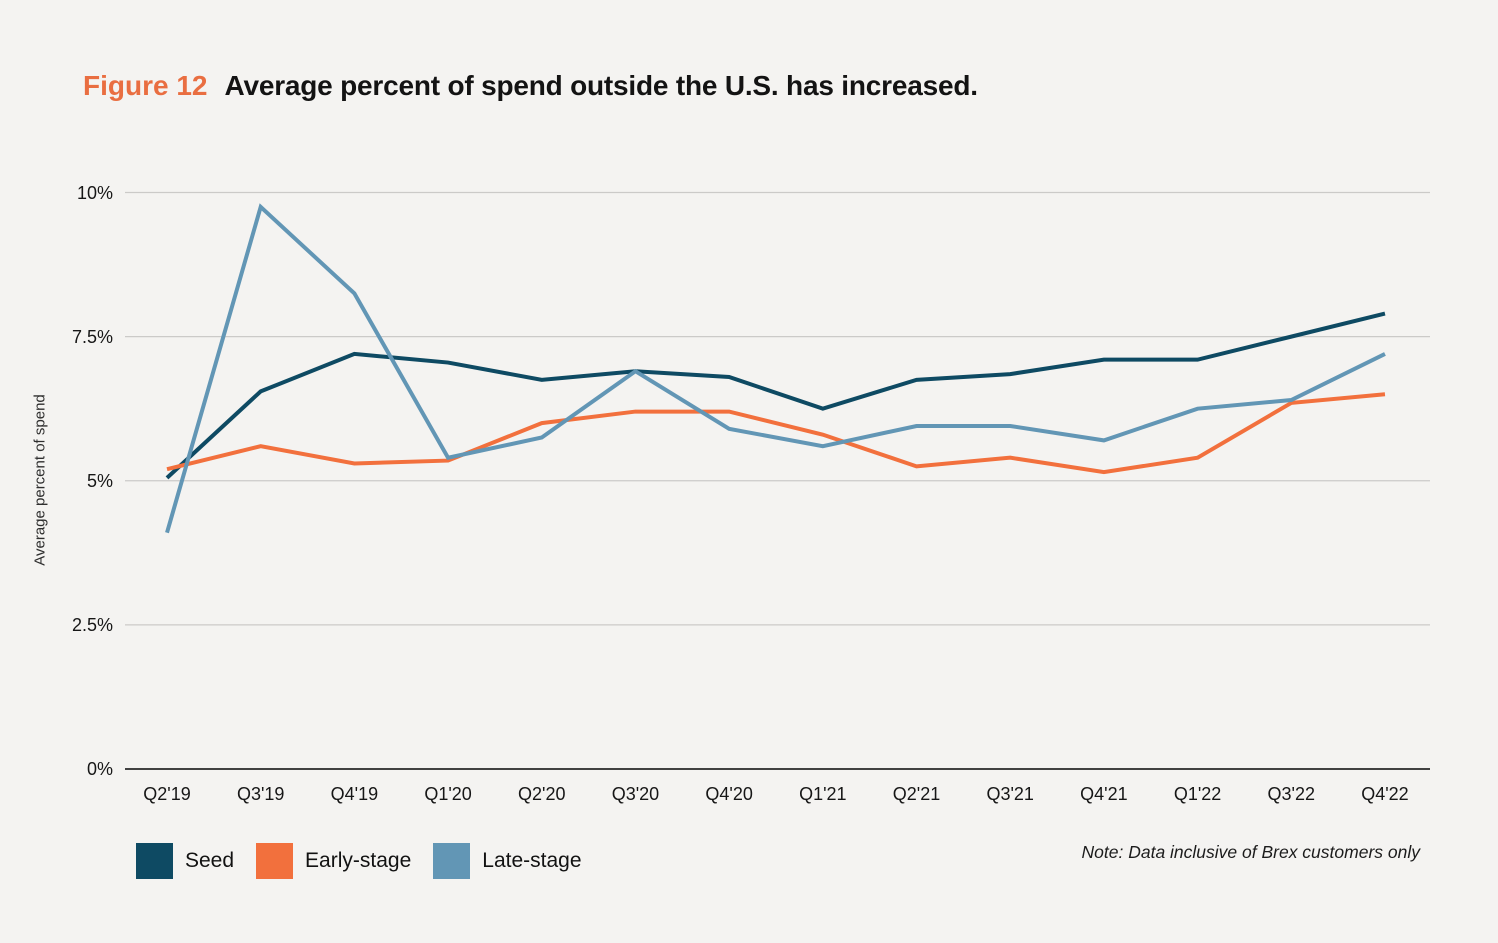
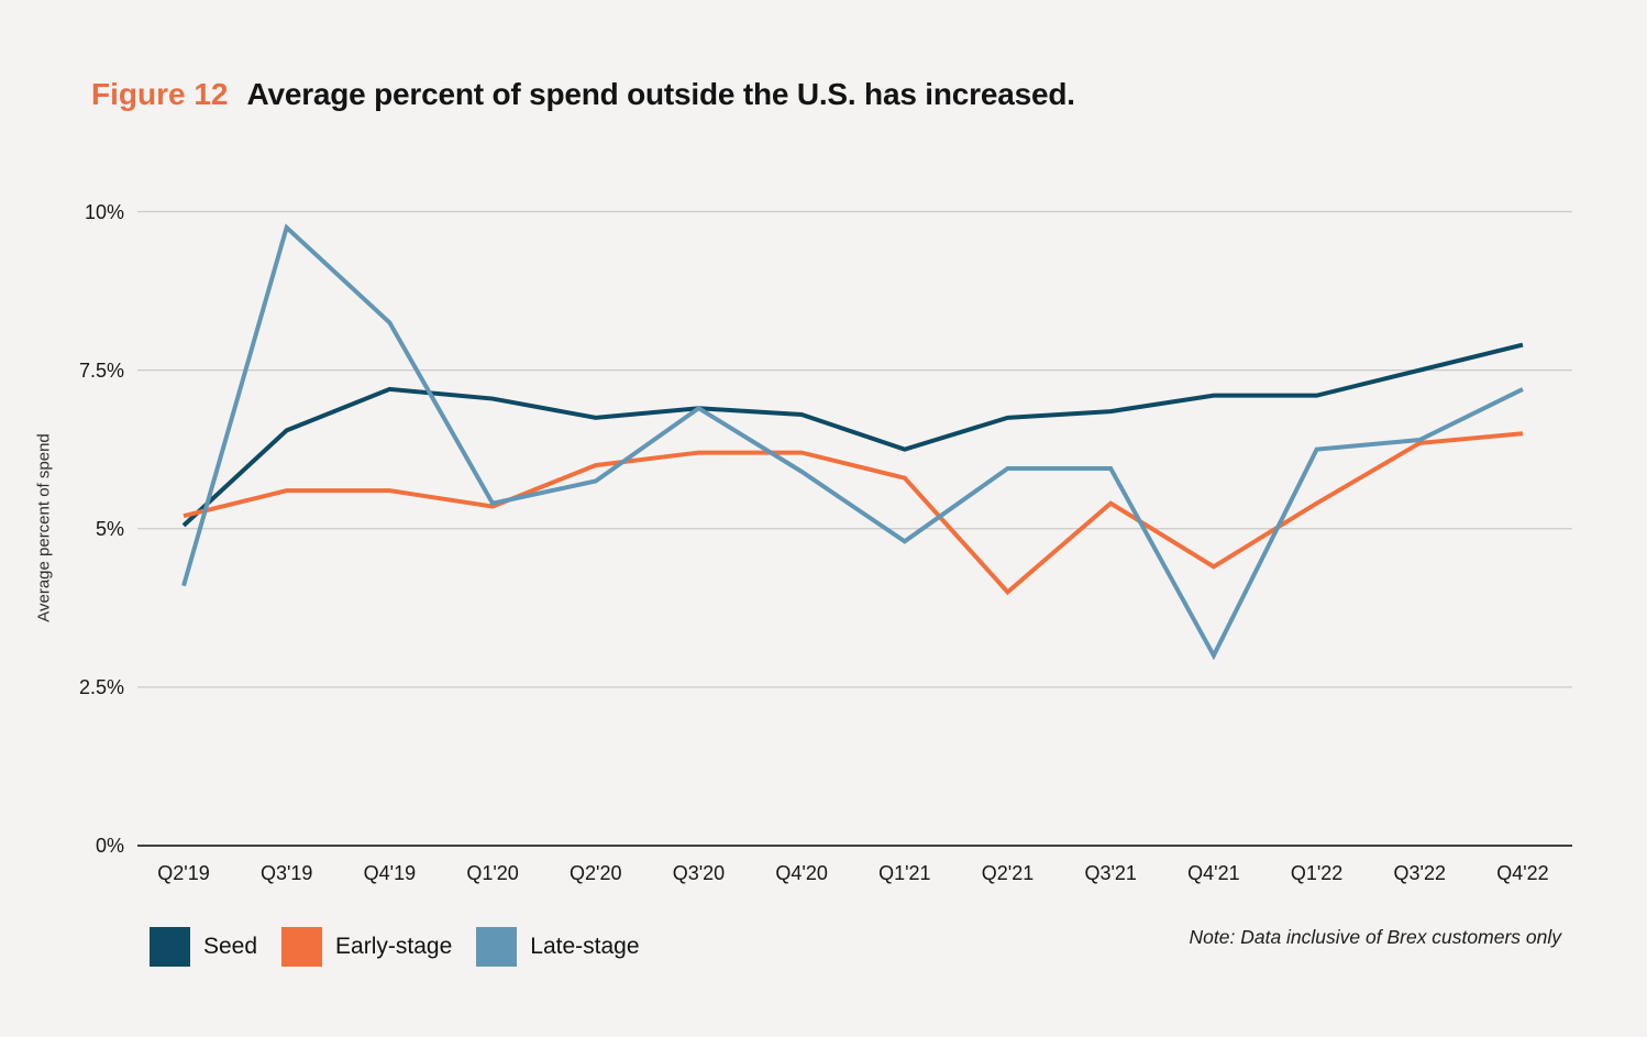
Early-stage/Q4'19: 5.3% -> 5.6%
Late-stage/Q1'21: 5.6% -> 4.8%
Early-stage/Q2'21: 5.2% -> 4.0%
Early-stage/Q4'21: 5.2% -> 4.4%
Late-stage/Q4'21: 5.7% -> 3.0%
